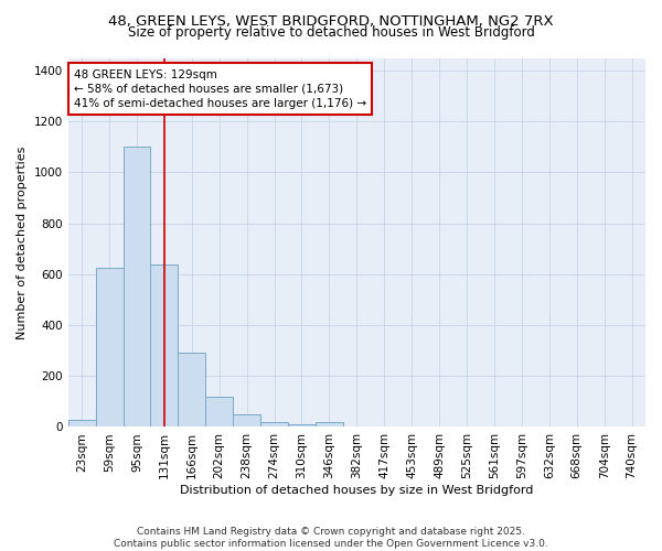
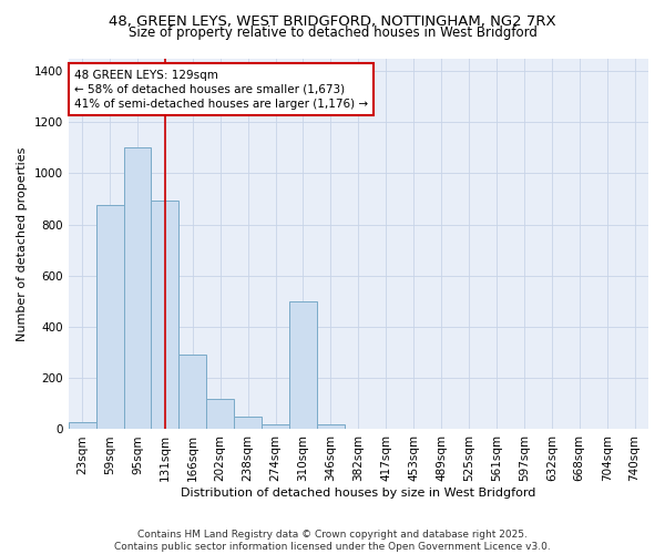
59sqm: 625 -> 875
131sqm: 640 -> 895
310sqm: 10 -> 500
